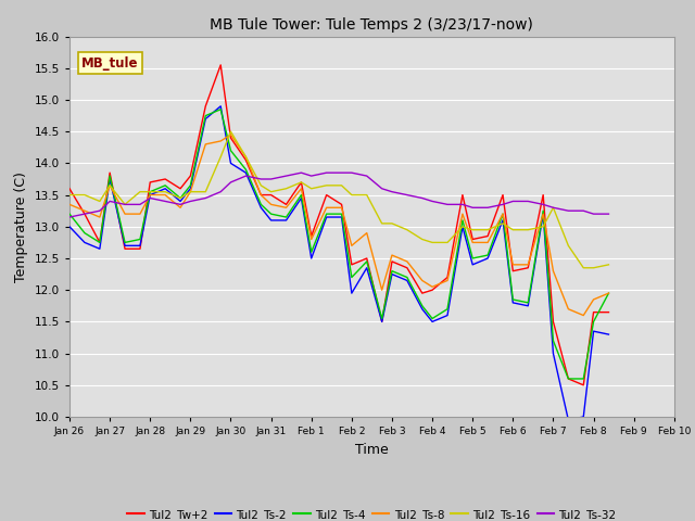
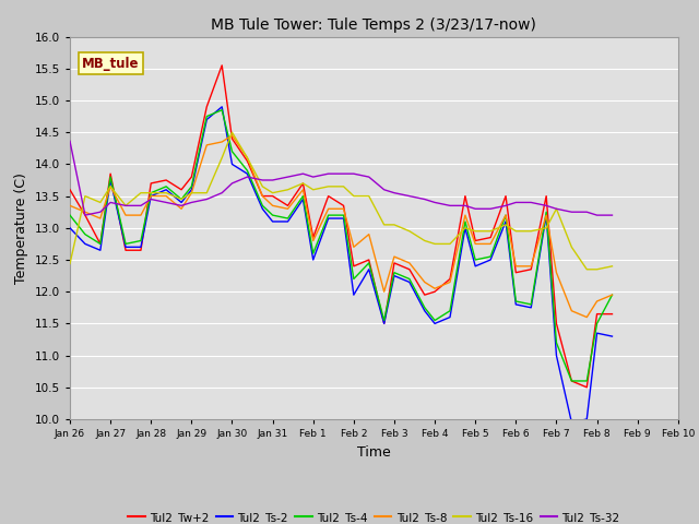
Tul2_Ts-16/Jan 26: 13.50 -> 12.44
Tul2_Ts-32/Jan 26: 13.15 -> 14.36
